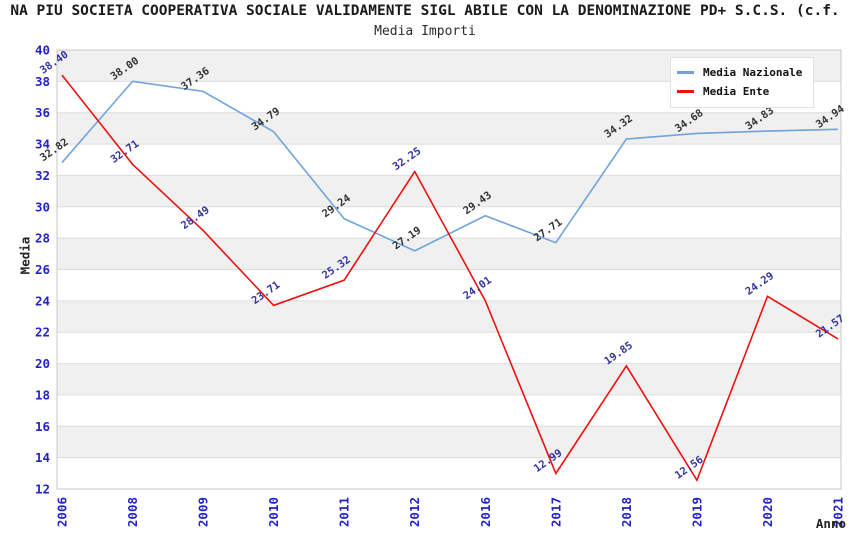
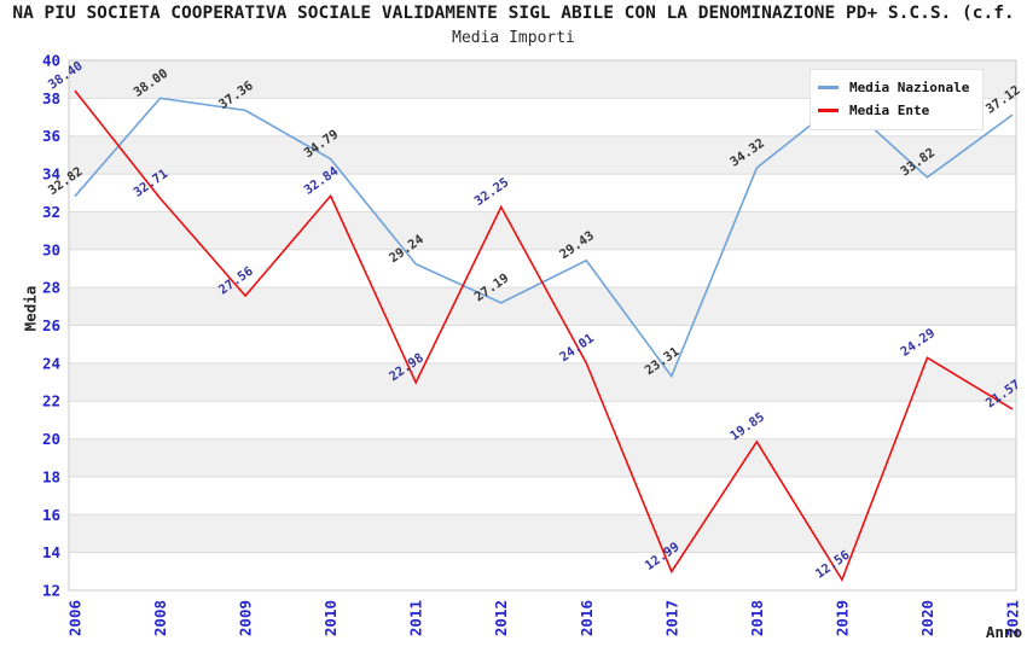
Media Ente/2009: 28.49 -> 27.56
Media Ente/2010: 23.71 -> 32.84
Media Ente/2011: 25.32 -> 22.98
Media Nazionale/2017: 27.71 -> 23.31
Media Nazionale/2019: 34.68 -> 37.90
Media Nazionale/2020: 34.83 -> 33.82
Media Nazionale/2021: 34.94 -> 37.12
